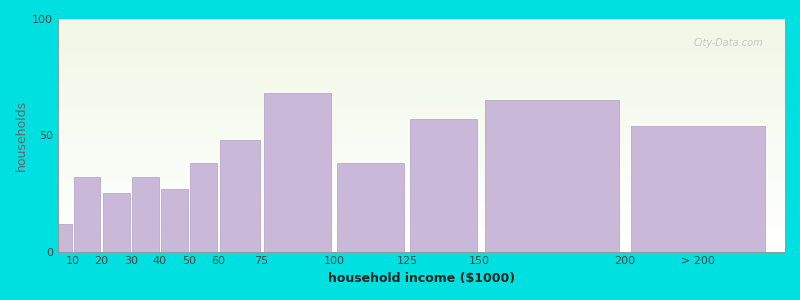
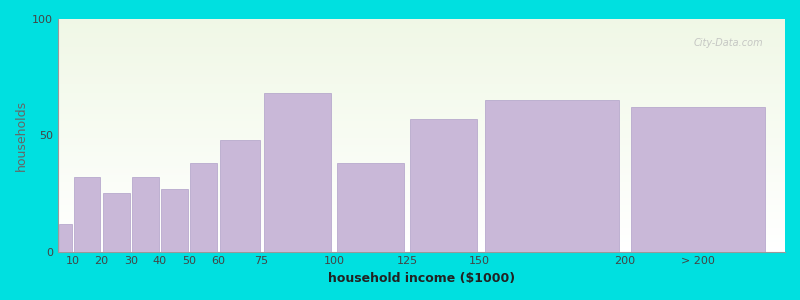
> 200: 54 -> 62
